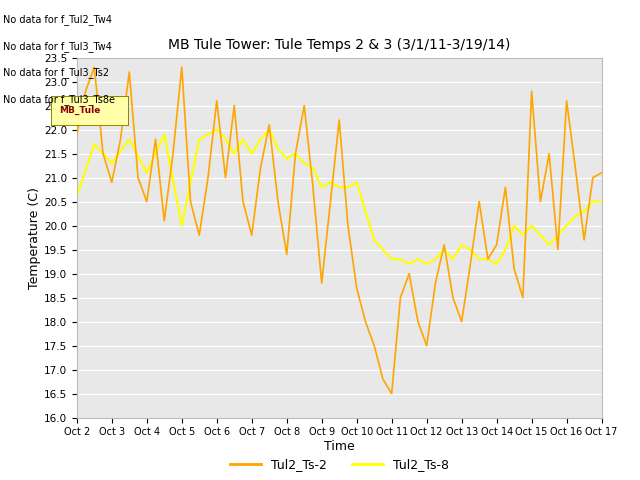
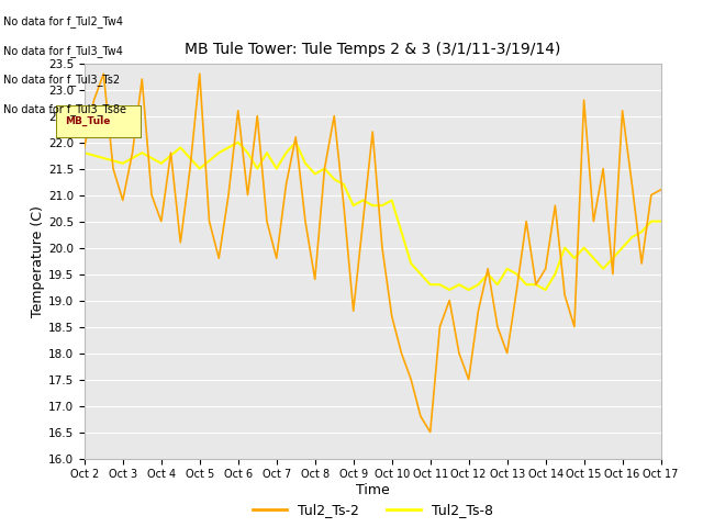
Tul2_Ts-8/Oct 2: 20.6 -> 21.8
Tul2_Ts-8/Oct 3: 21.3 -> 21.6
Tul2_Ts-8/Oct 4: 21.1 -> 21.6
Tul2_Ts-8/Oct 5: 20.0 -> 21.5
